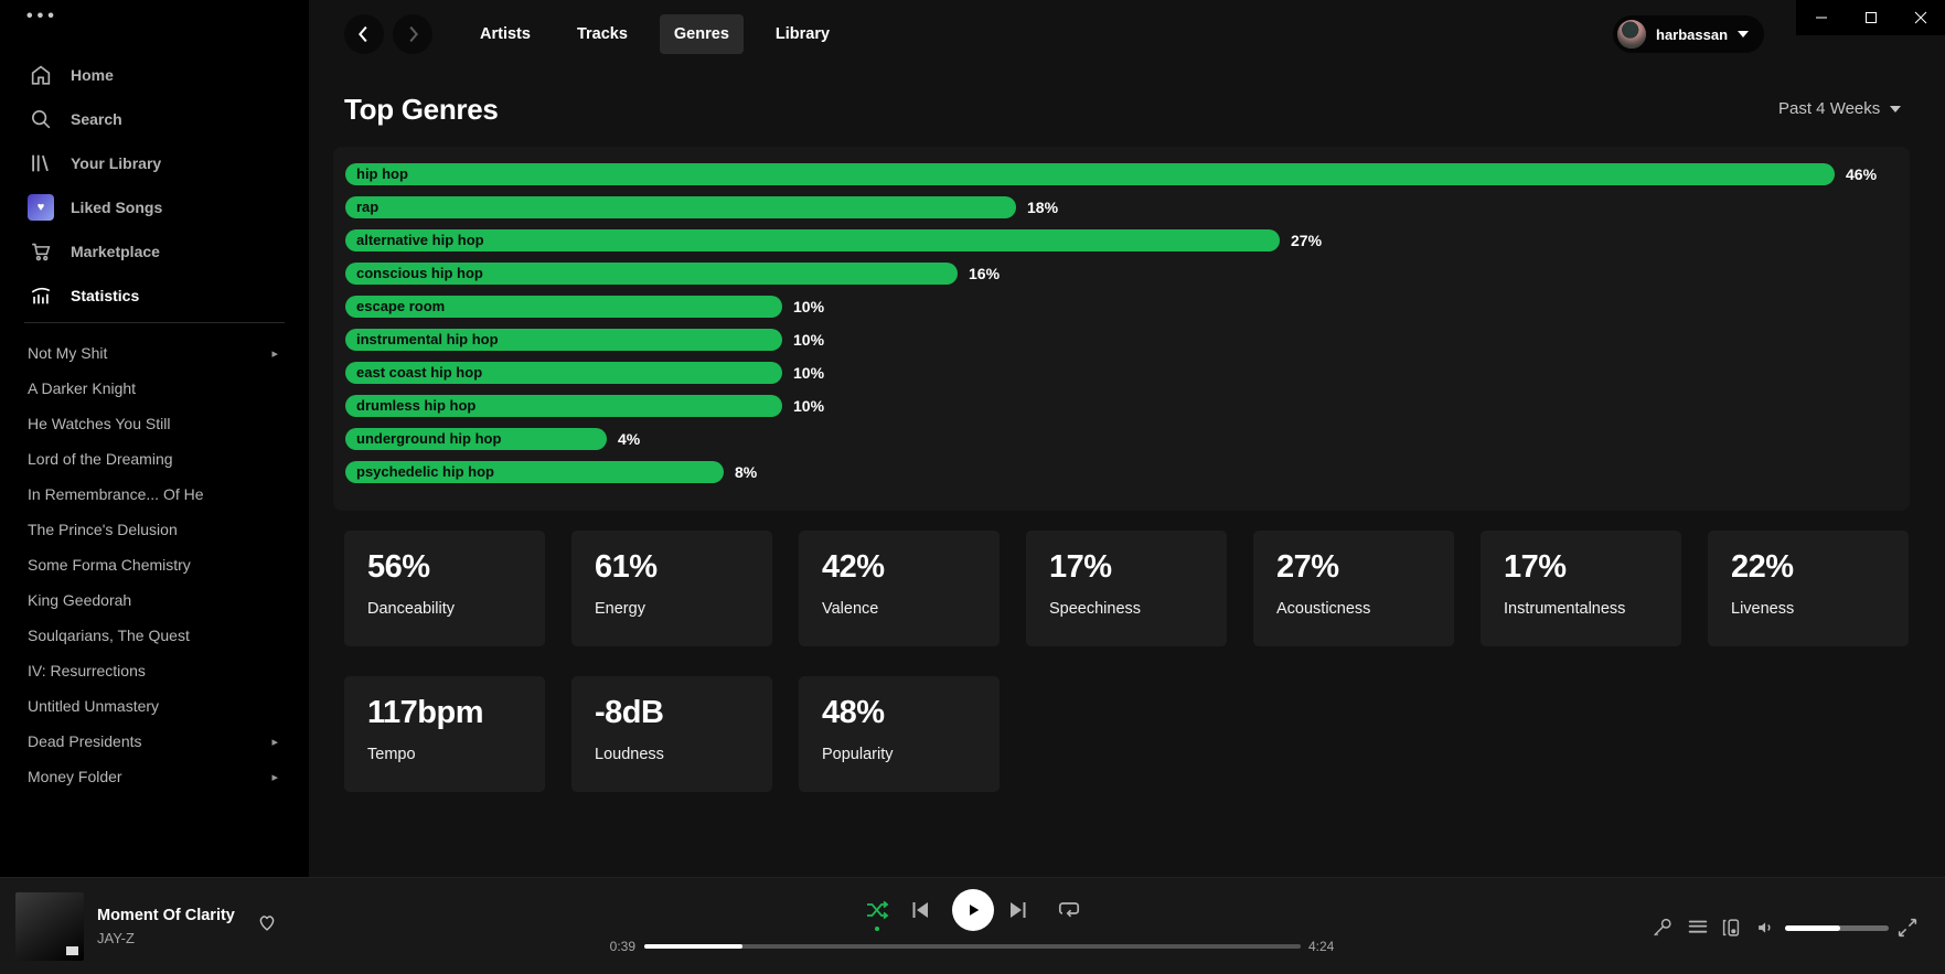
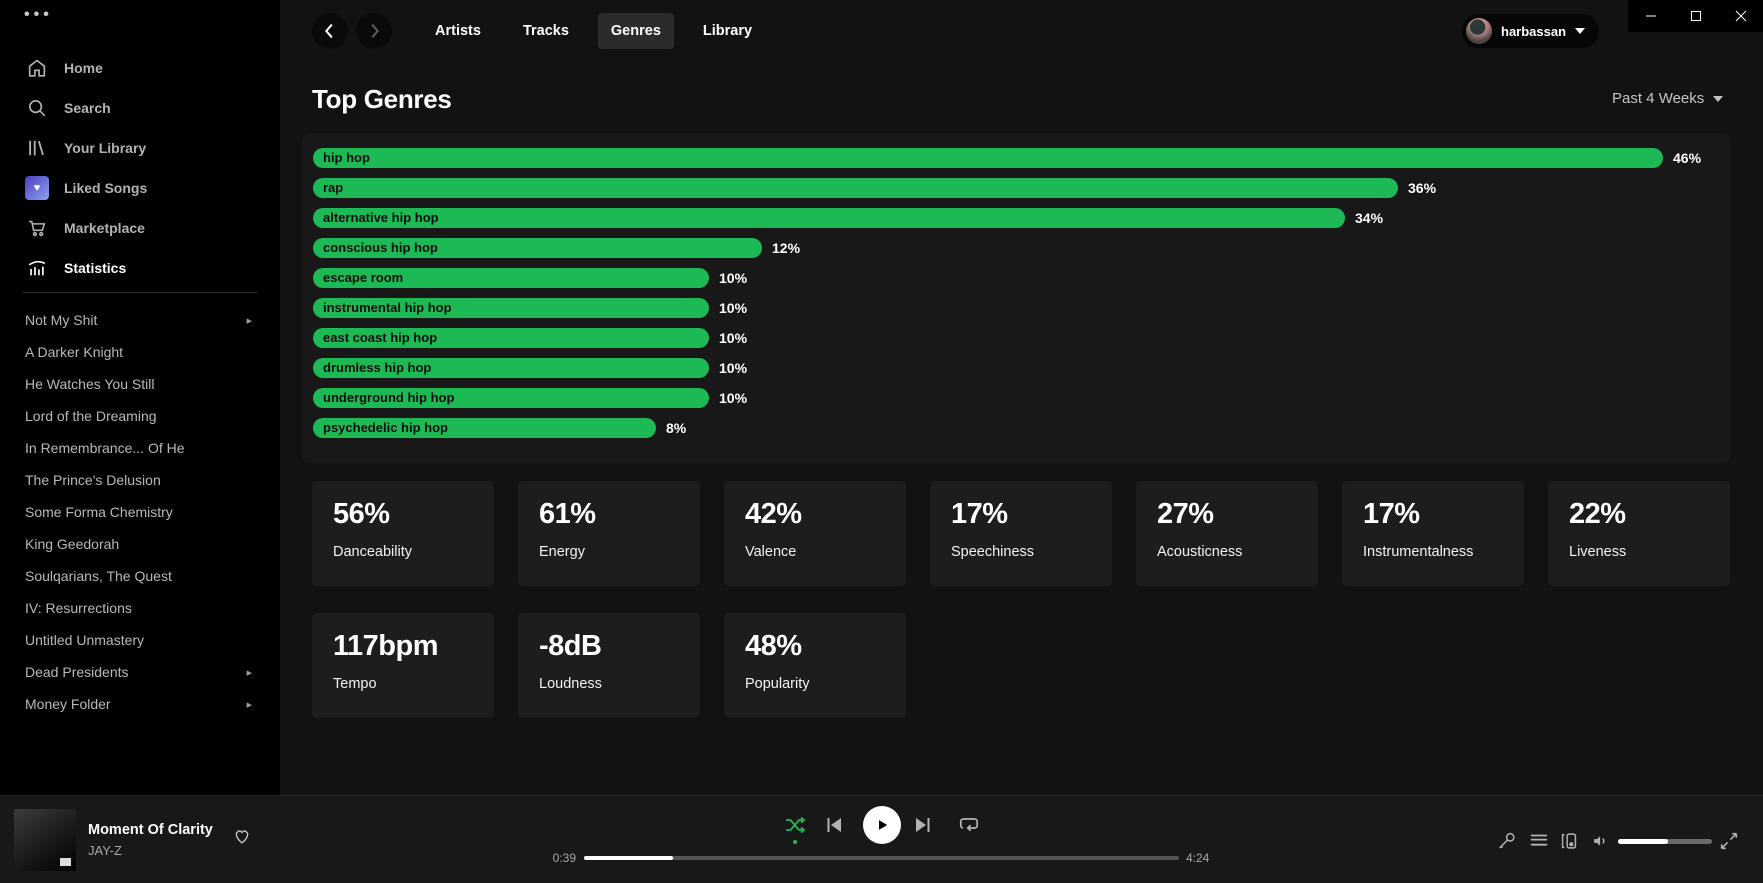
rap: 18% -> 36%
alternative hip hop: 27% -> 34%
conscious hip hop: 16% -> 12%
underground hip hop: 4% -> 10%
